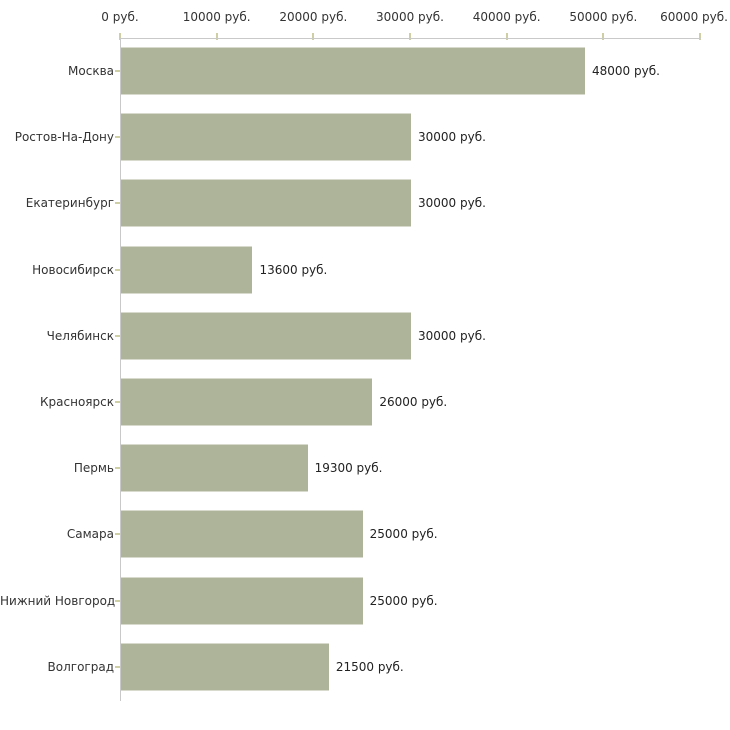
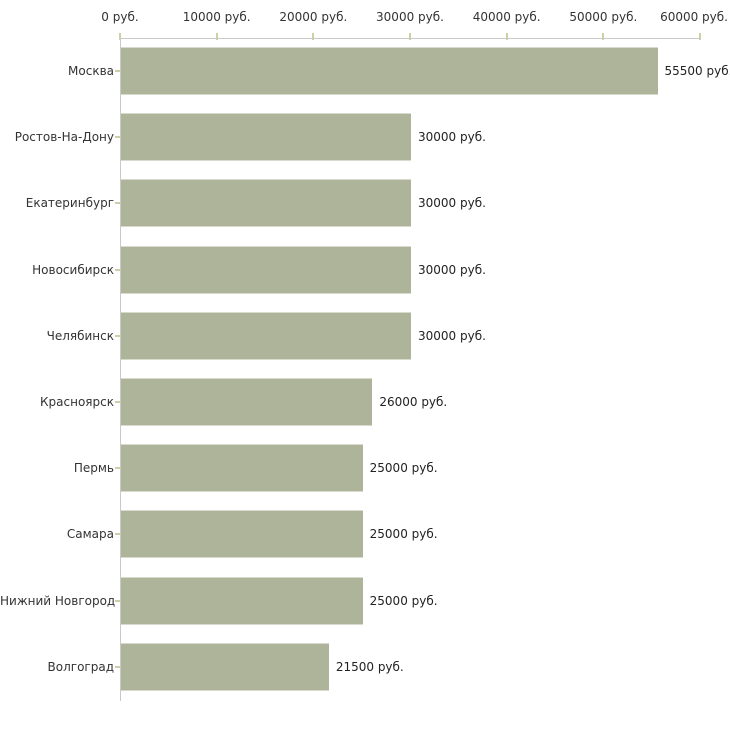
Москва: 48000 -> 55500
Новосибирск: 13600 -> 30000
Пермь: 19300 -> 25000
